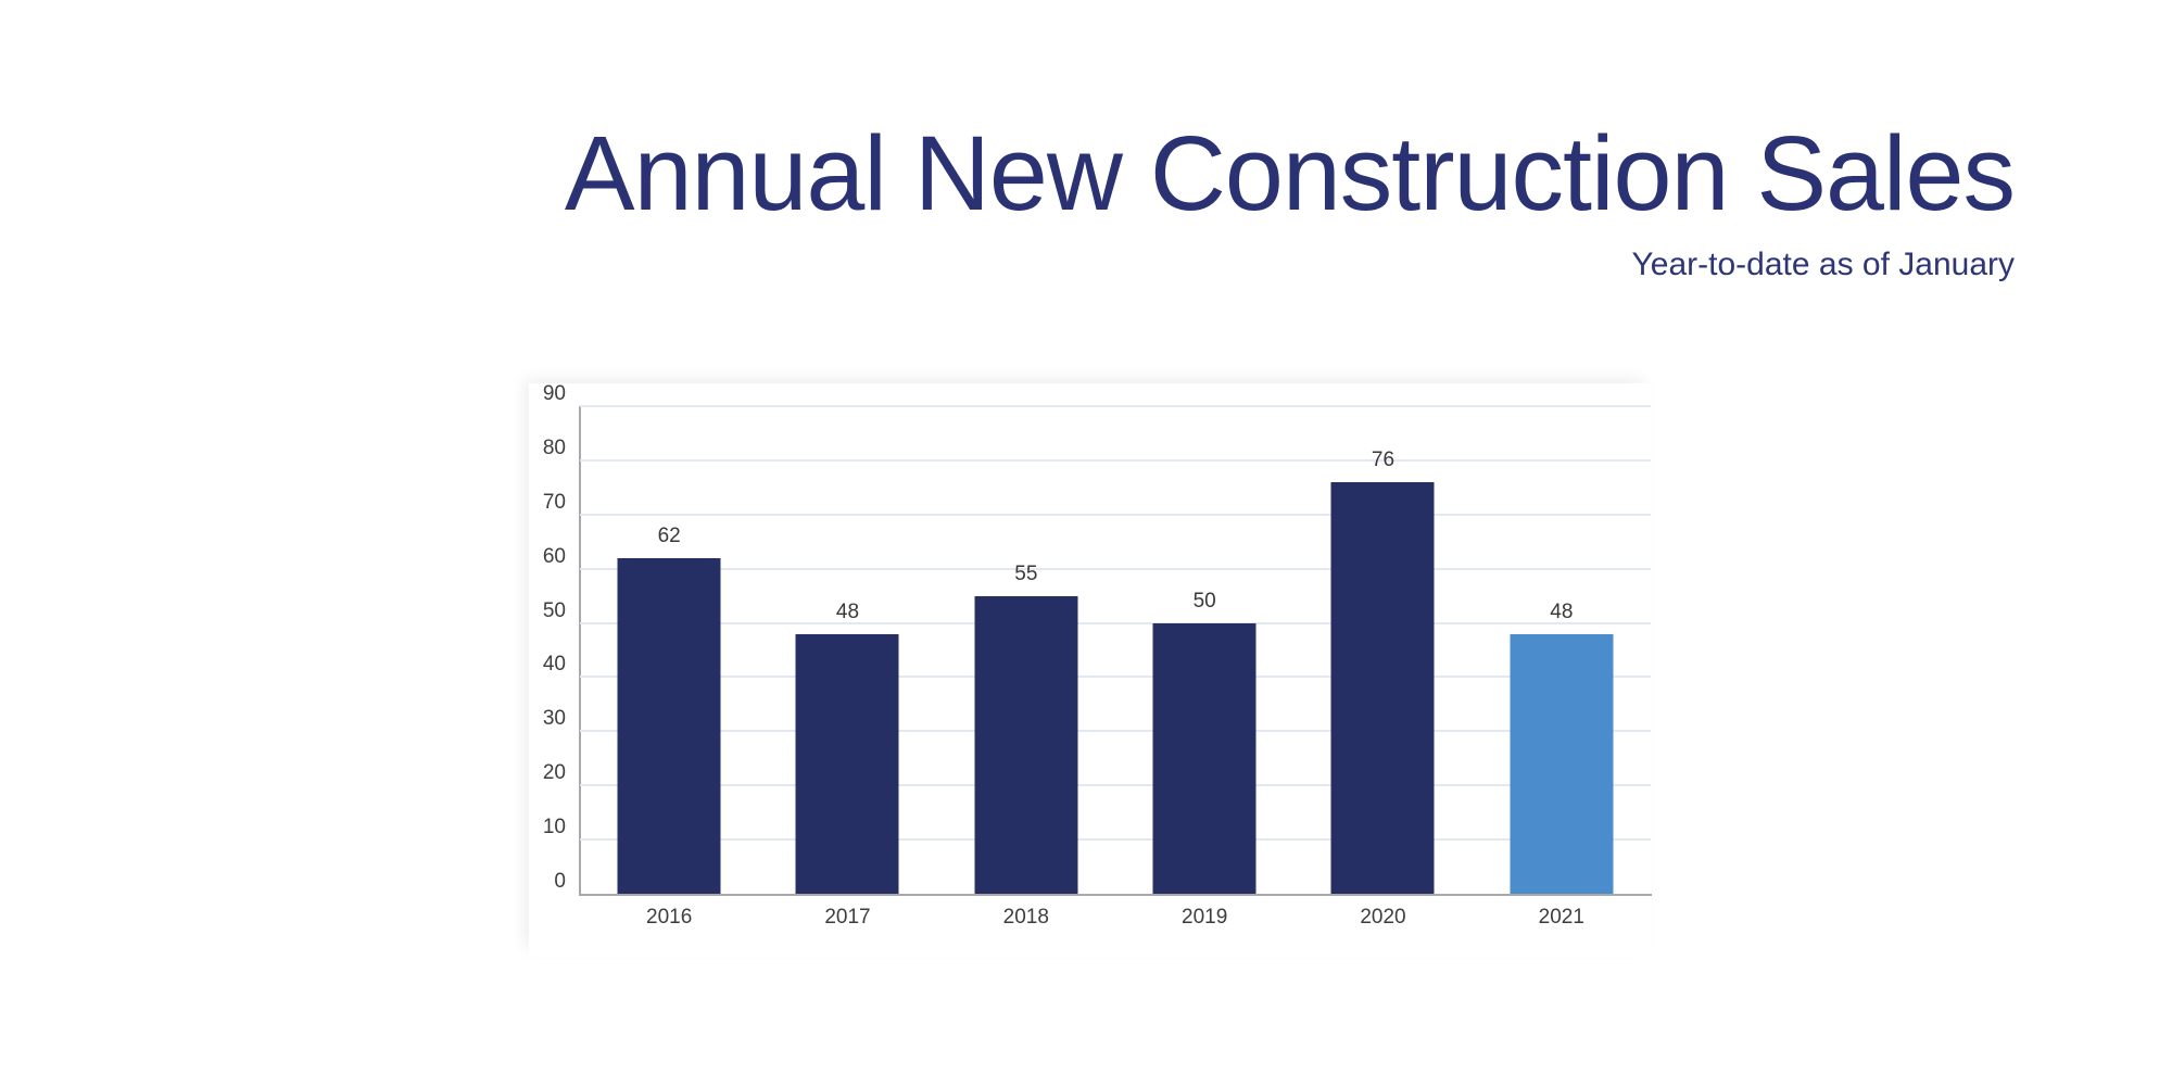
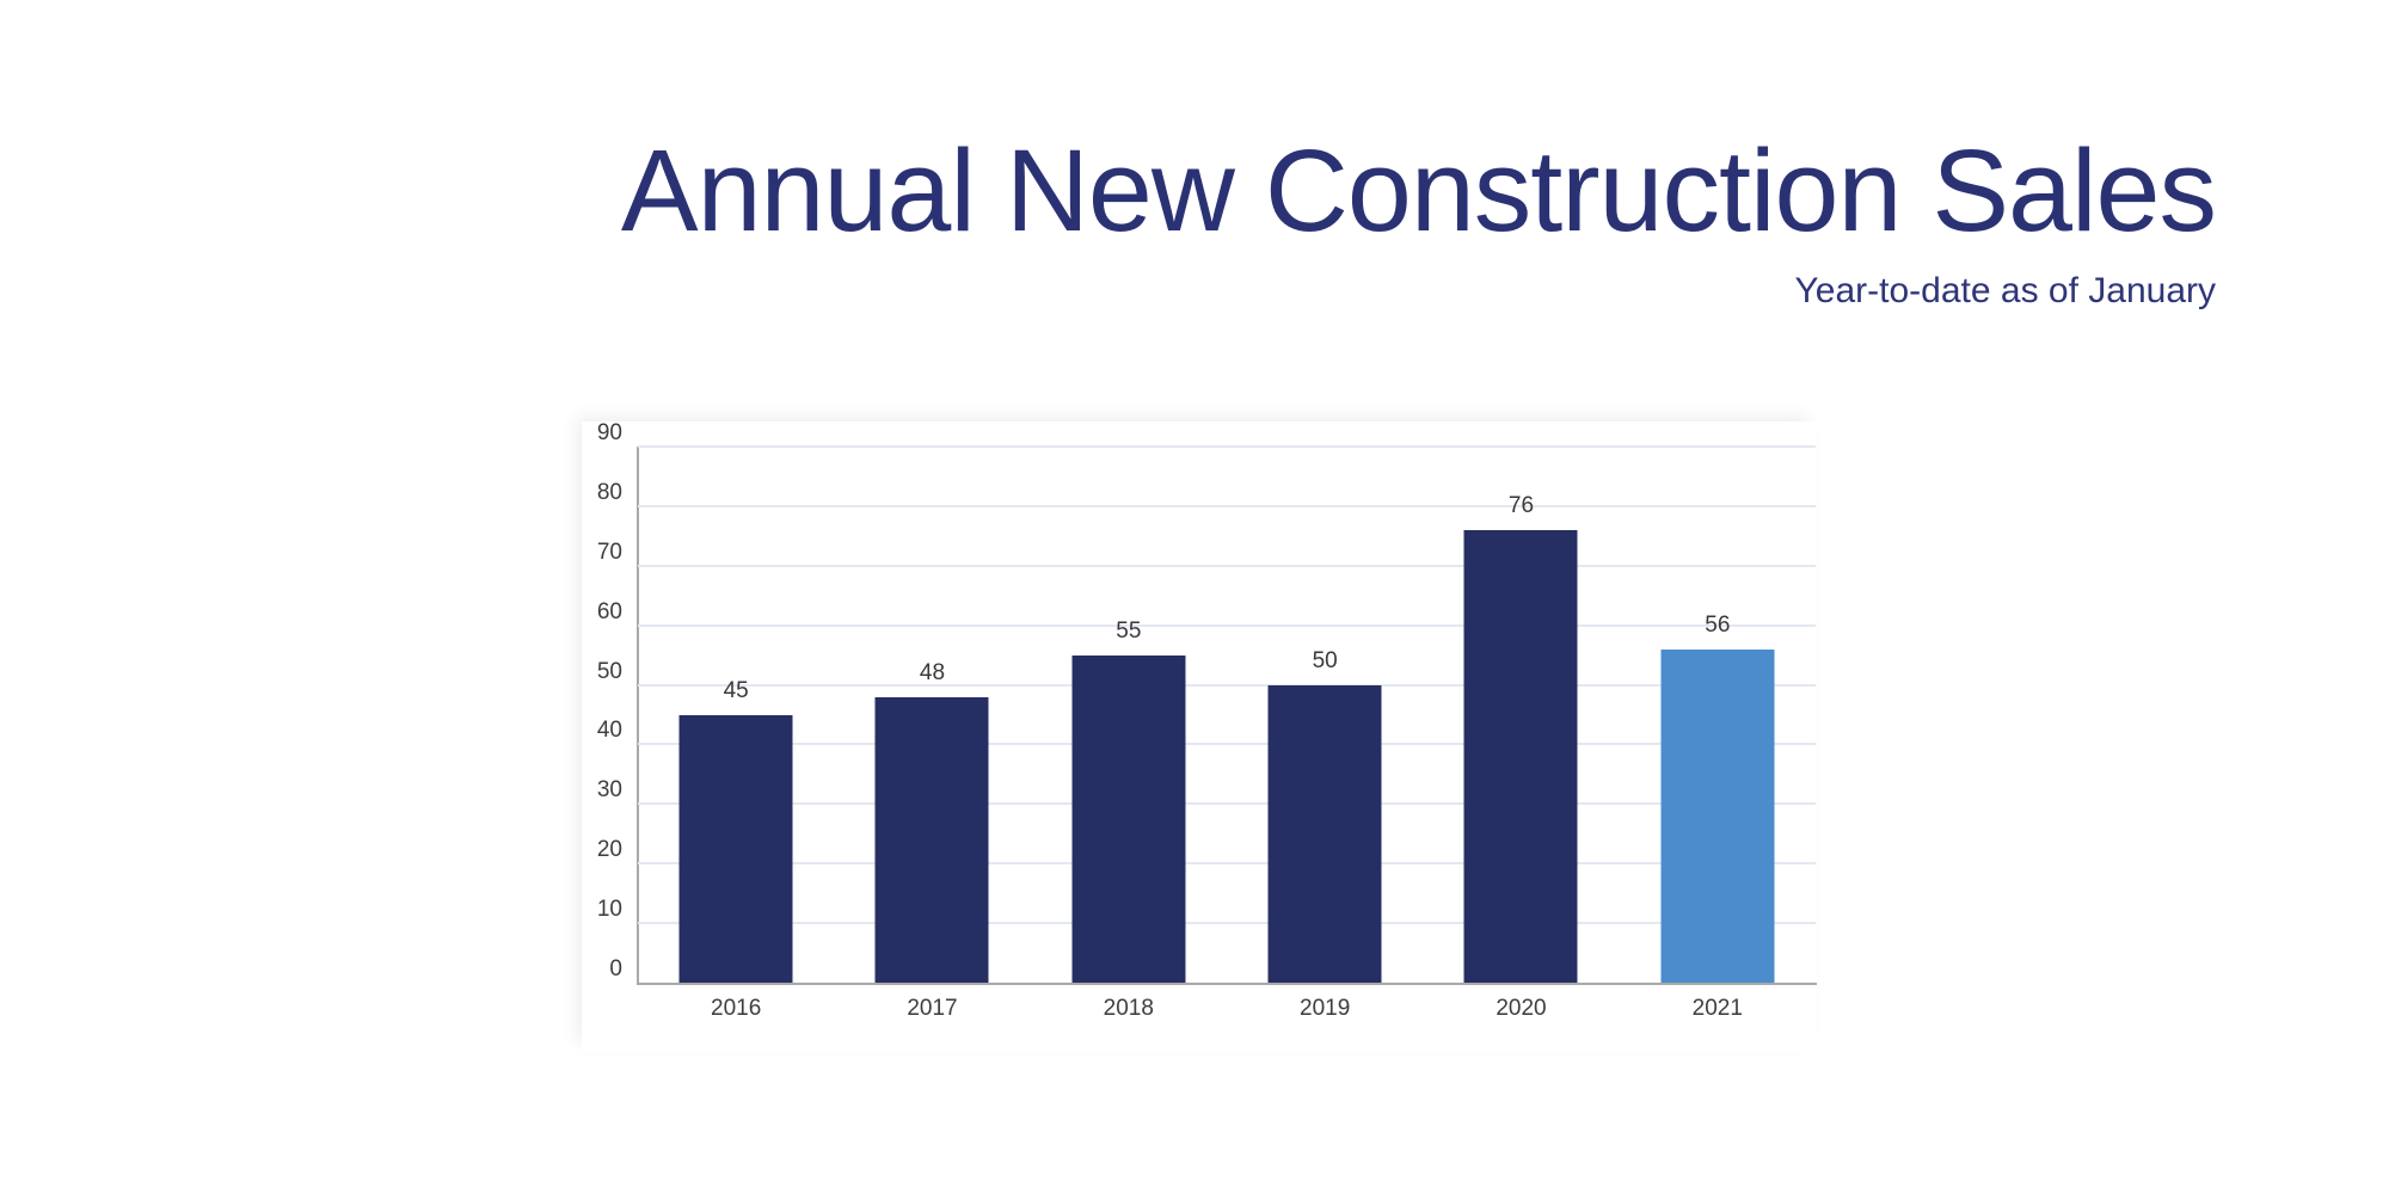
2016: 62 -> 45
2021: 48 -> 56
